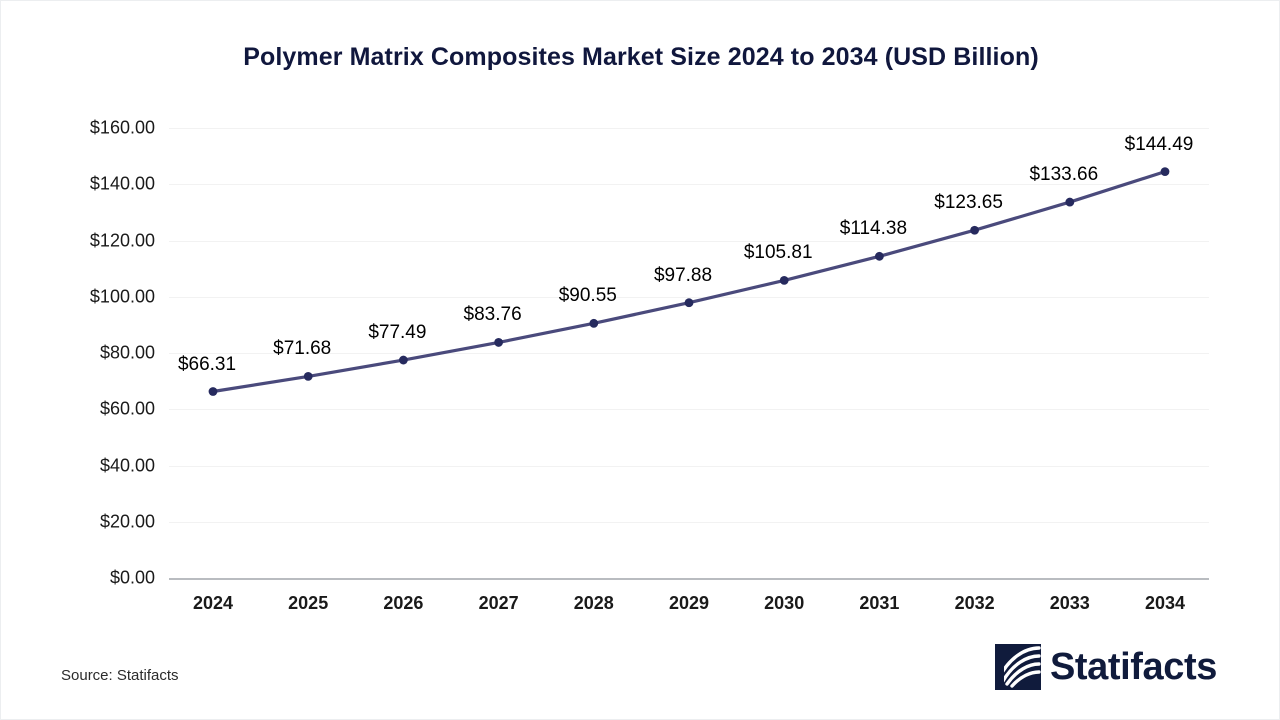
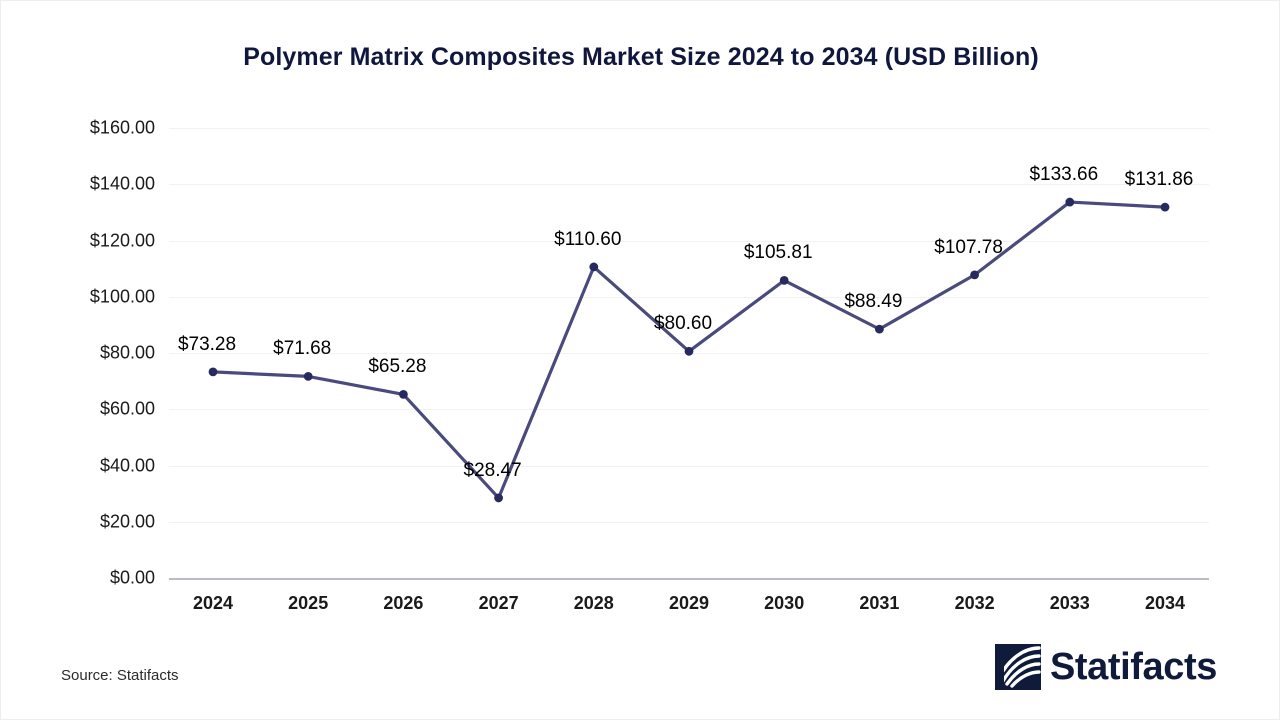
2024: $66.31 -> $73.28
2026: $77.49 -> $65.28
2027: $83.76 -> $28.47
2028: $90.55 -> $110.60
2029: $97.88 -> $80.60
2031: $114.38 -> $88.49
2032: $123.65 -> $107.78
2034: $144.49 -> $131.86
